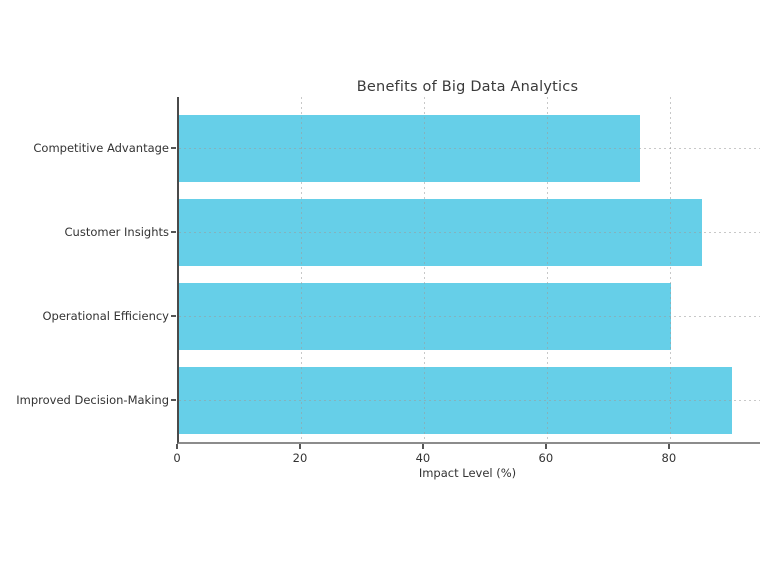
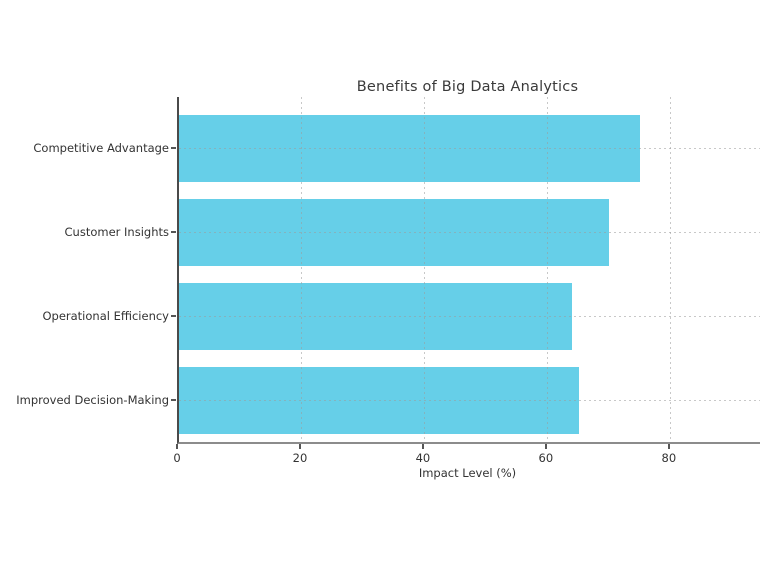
Customer Insights: 85 -> 70
Operational Efficiency: 80 -> 64
Improved Decision-Making: 90 -> 65
